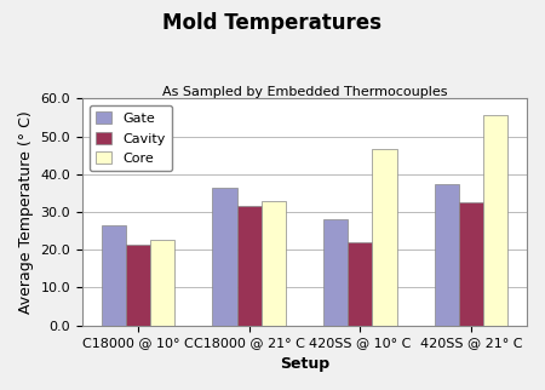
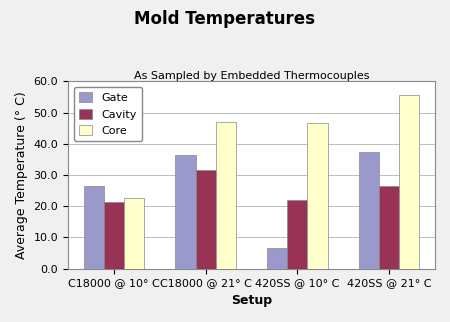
Core/C18000 @ 21° C: 33.0 -> 47.0
Gate/420SS @ 10° C: 28.0 -> 6.5
Cavity/420SS @ 21° C: 32.5 -> 26.5
